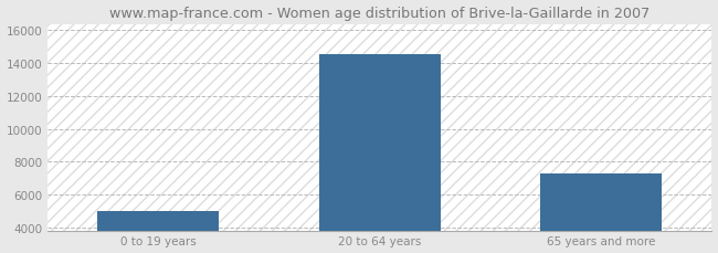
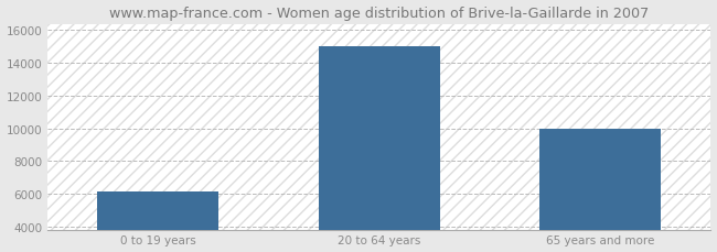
0 to 19 years: 5000 -> 6100
20 to 64 years: 14600 -> 15000
65 years and more: 7300 -> 10000
